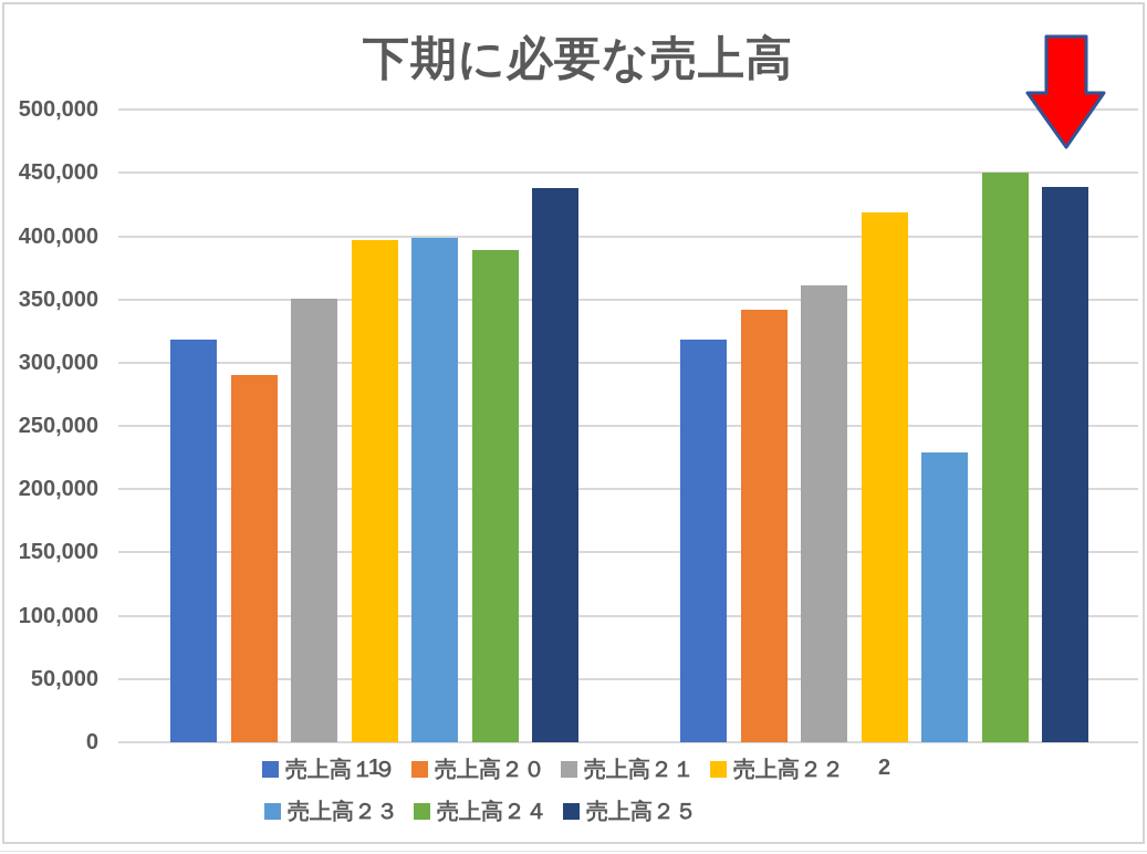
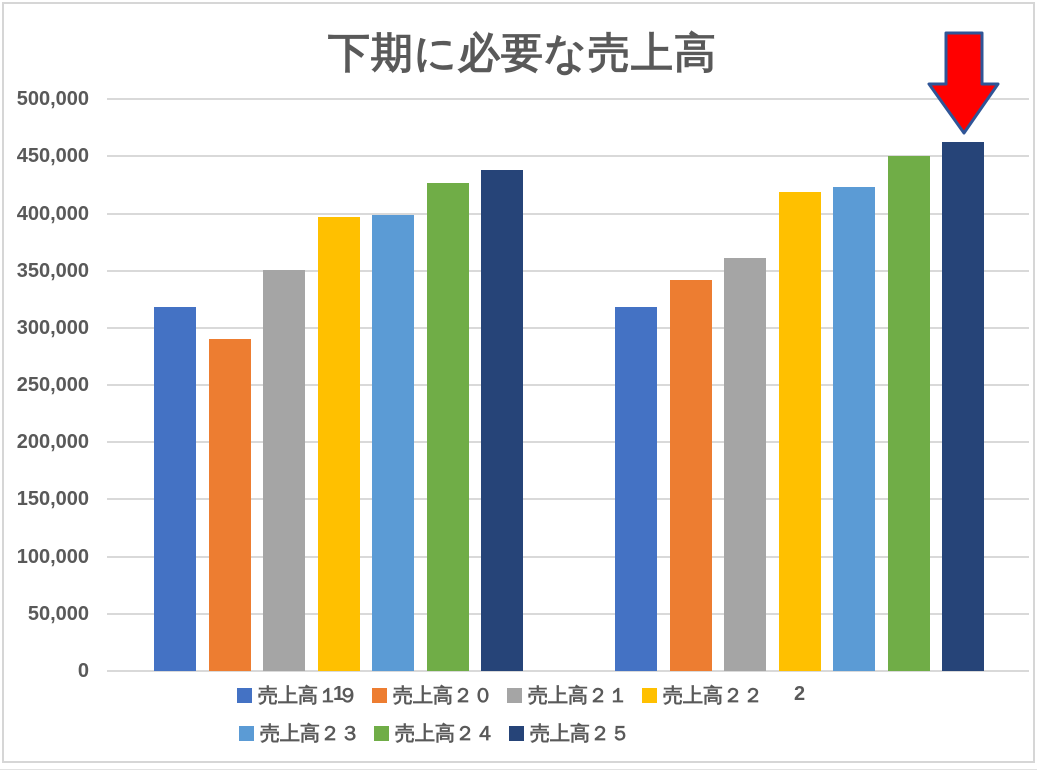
売上高２４/1: 389000 -> 427000
売上高２３/2: 229000 -> 423000
売上高２５/2: 439000 -> 463000
